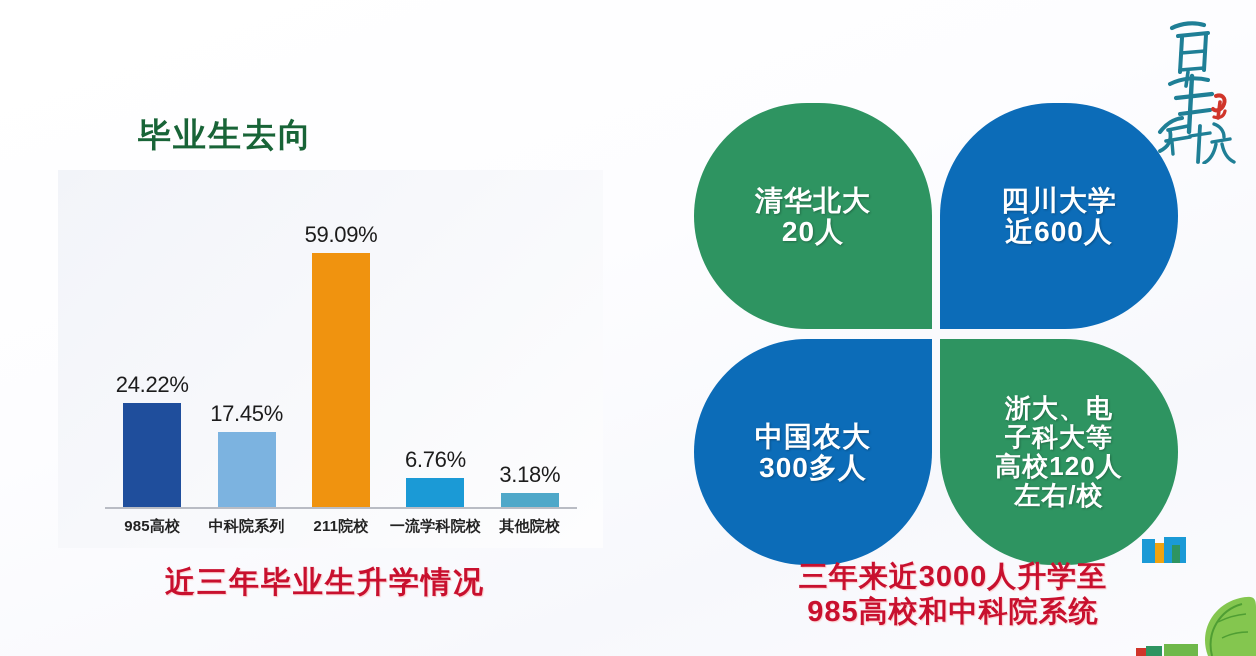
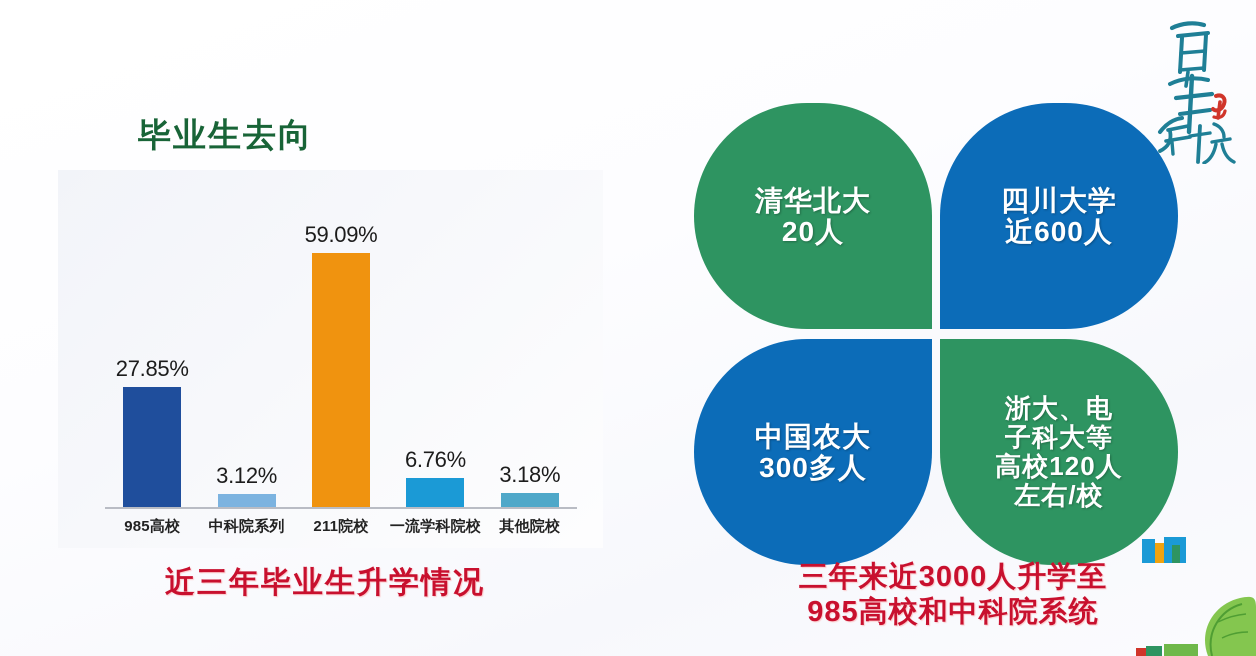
985高校: 24.22% -> 27.85%
中科院系列: 17.45% -> 3.12%
